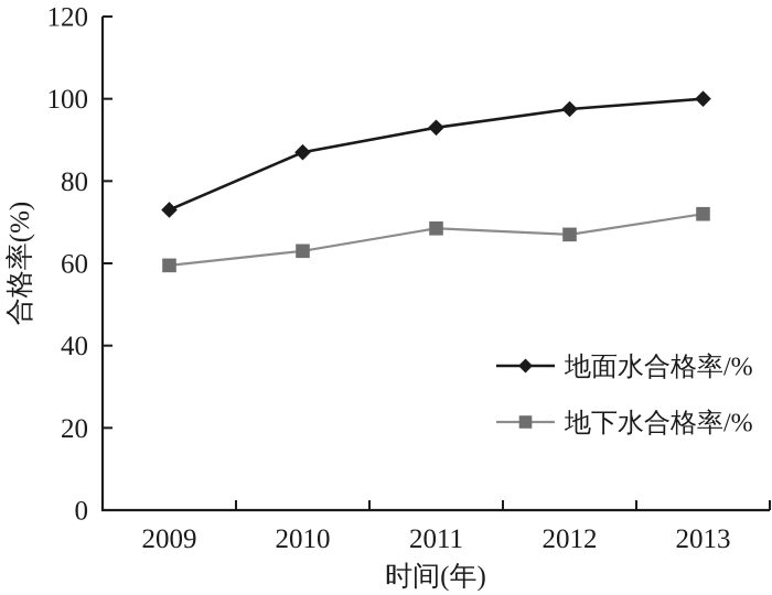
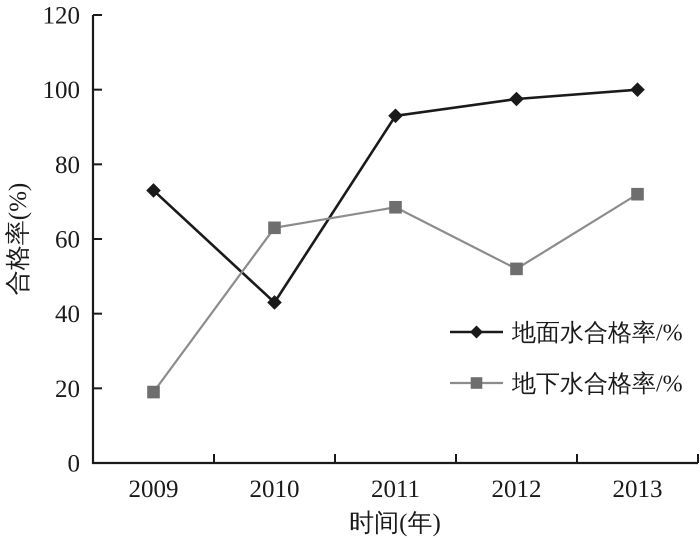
地下水合格率/%/2009: 60 -> 19
地面水合格率/%/2010: 87 -> 43
地下水合格率/%/2012: 67 -> 52
